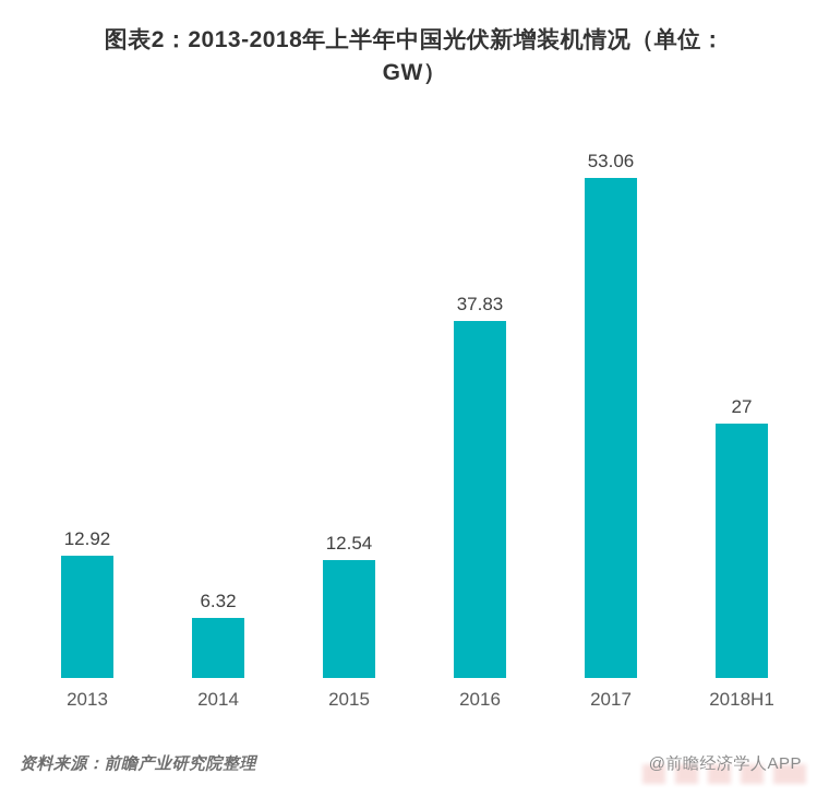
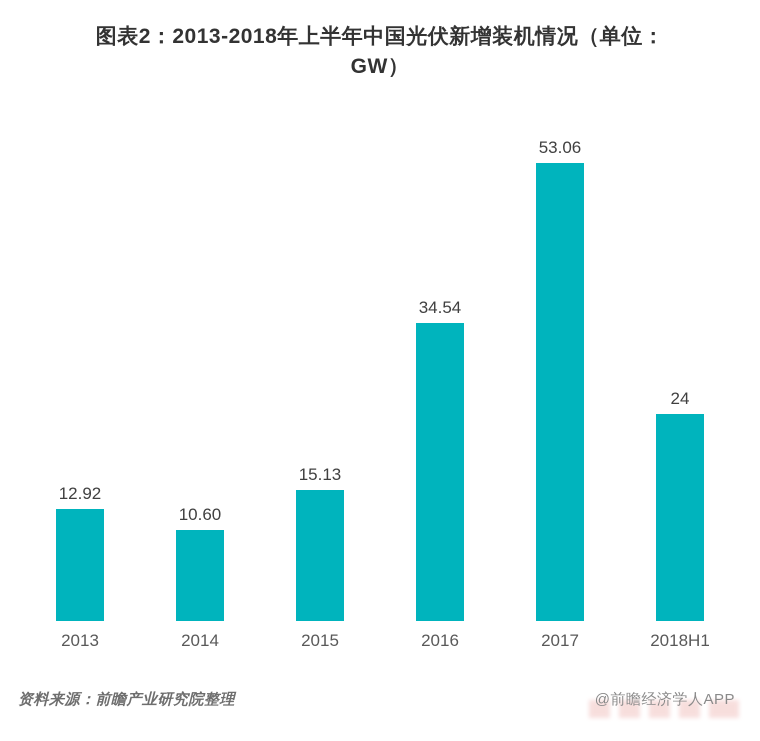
2014: 6.32 -> 10.60
2015: 12.54 -> 15.13
2016: 37.83 -> 34.54
2018H1: 27 -> 24
